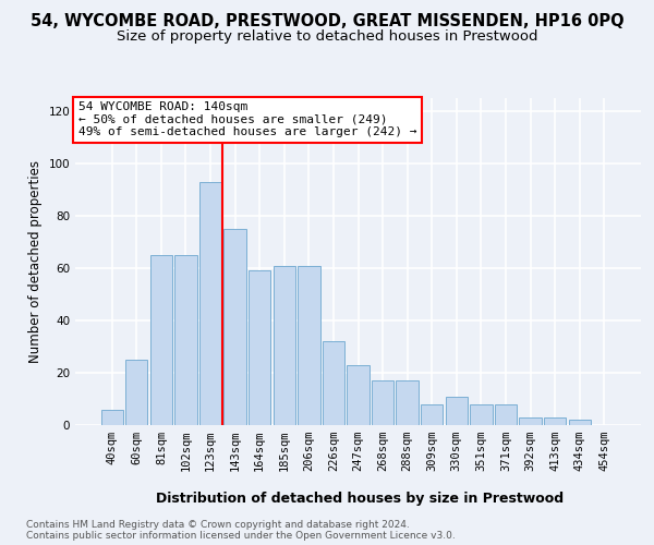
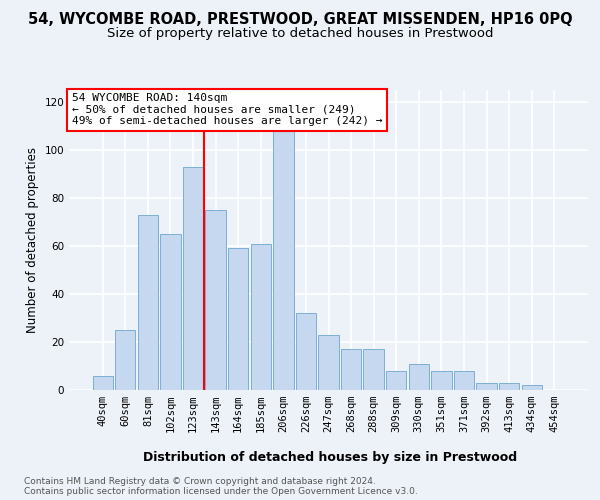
81sqm: 65 -> 73
206sqm: 61 -> 108
